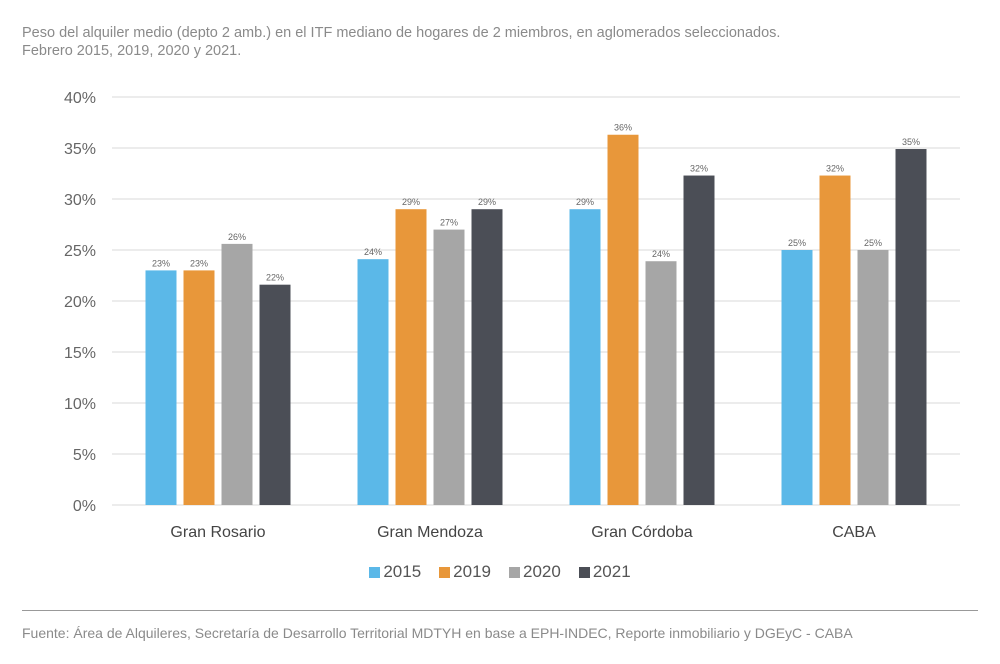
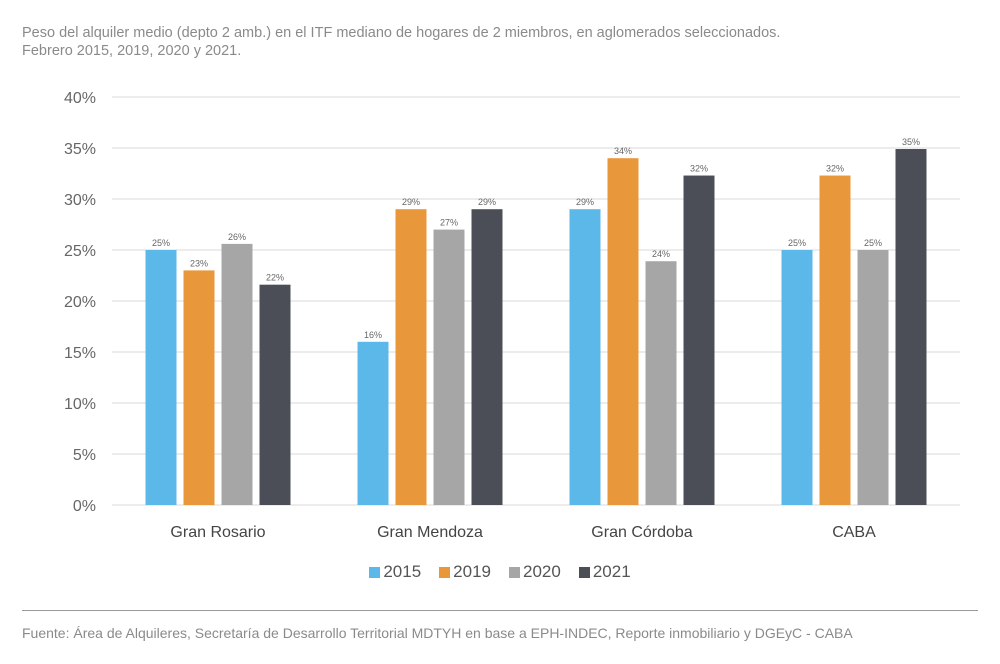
2015/Gran Rosario: 23% -> 25%
2015/Gran Mendoza: 24% -> 16%
2019/Gran Córdoba: 36% -> 34%
